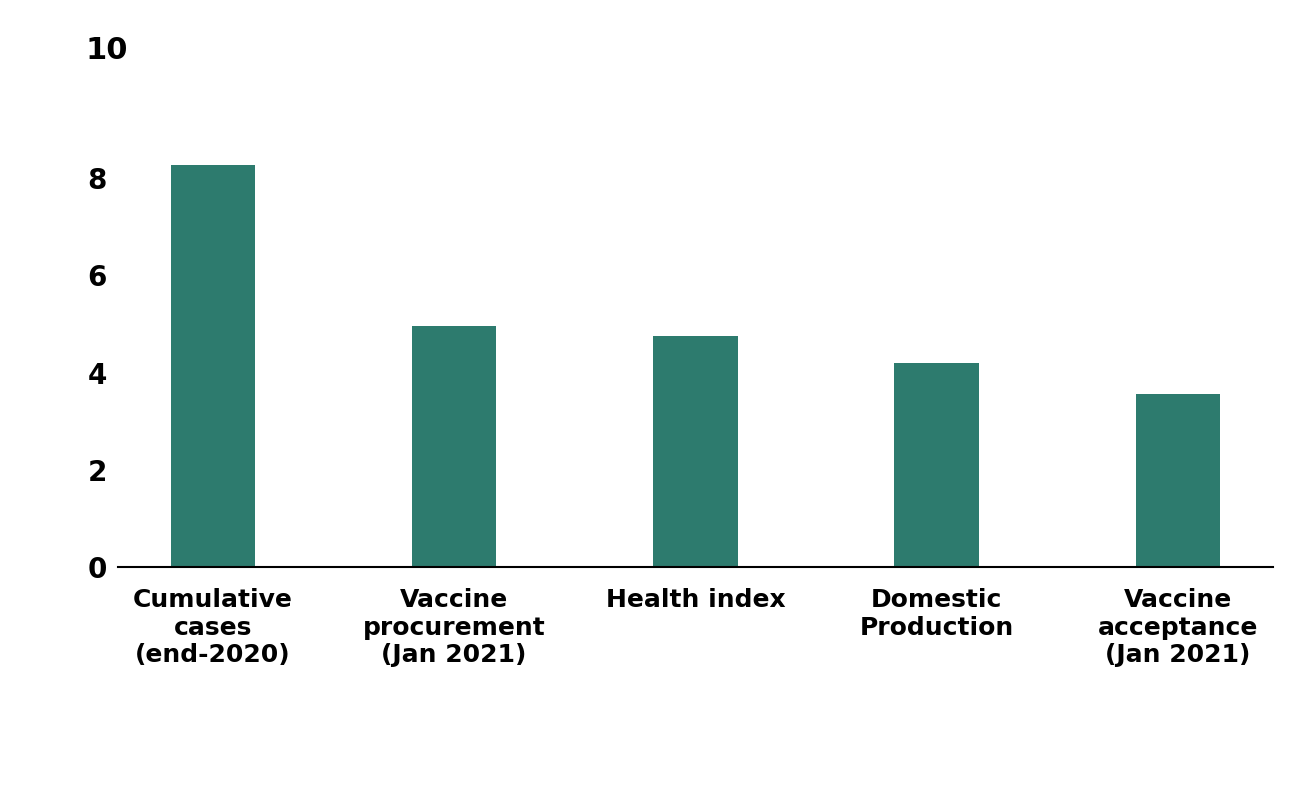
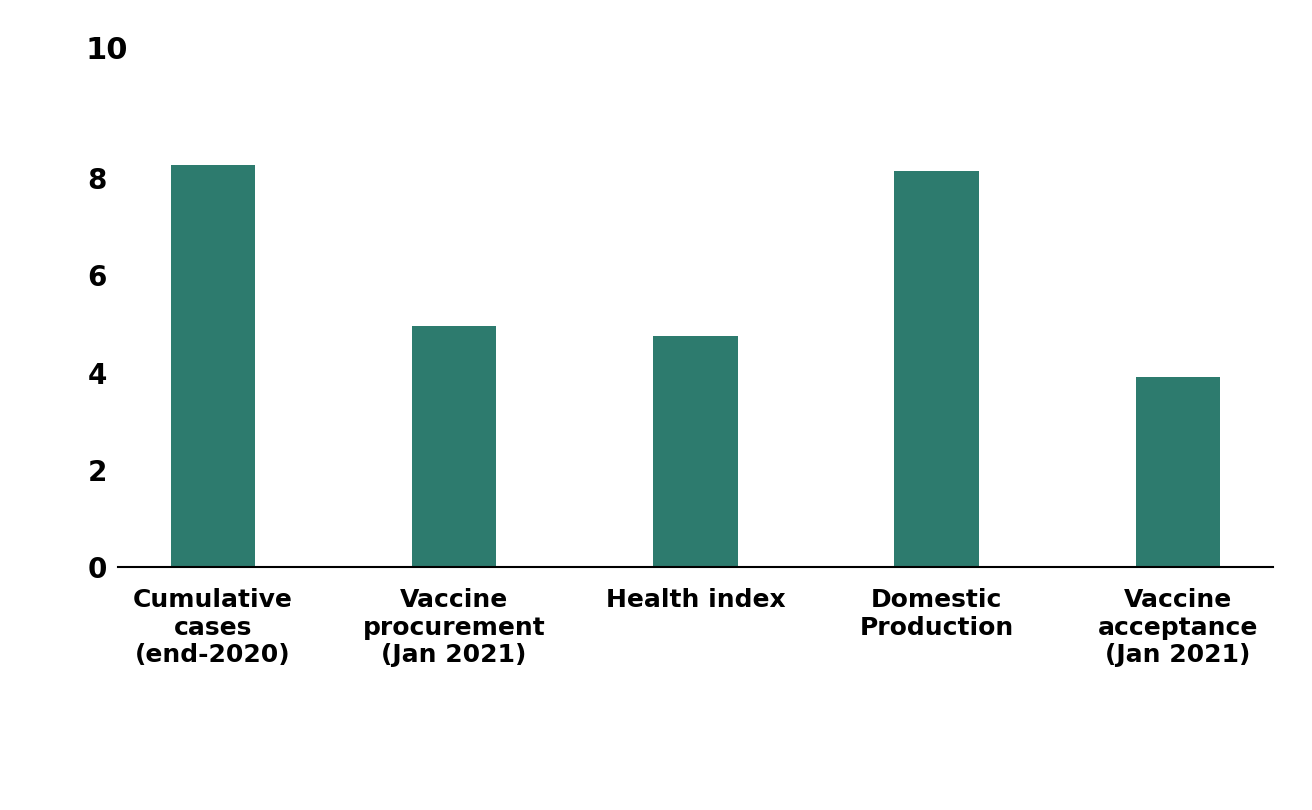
Domestic Production: 4.20 -> 8.15
Vaccine acceptance (Jan 2021): 3.55 -> 3.90
